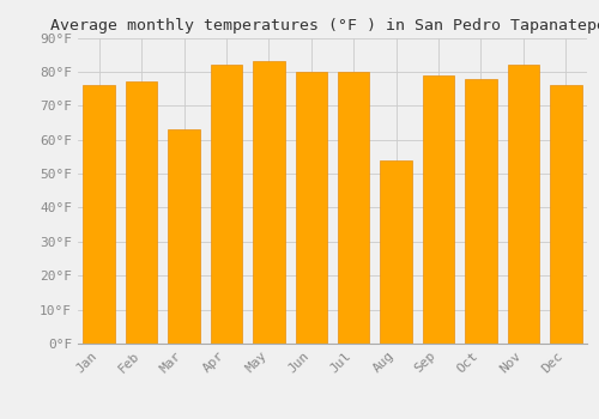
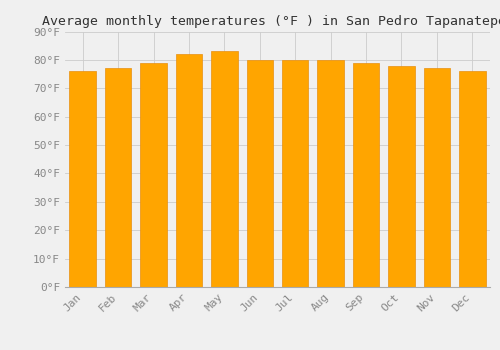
Mar: 63°F -> 79°F
Aug: 54°F -> 80°F
Nov: 82°F -> 77°F
